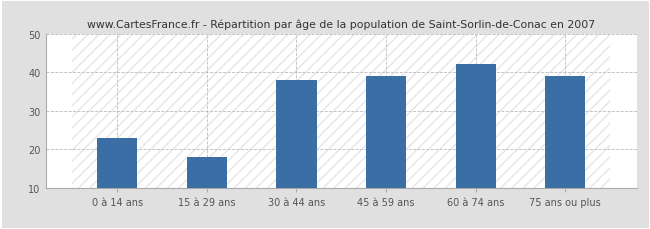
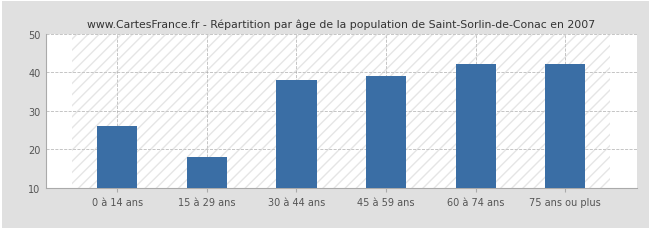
0 à 14 ans: 23 -> 26
75 ans ou plus: 39 -> 42
